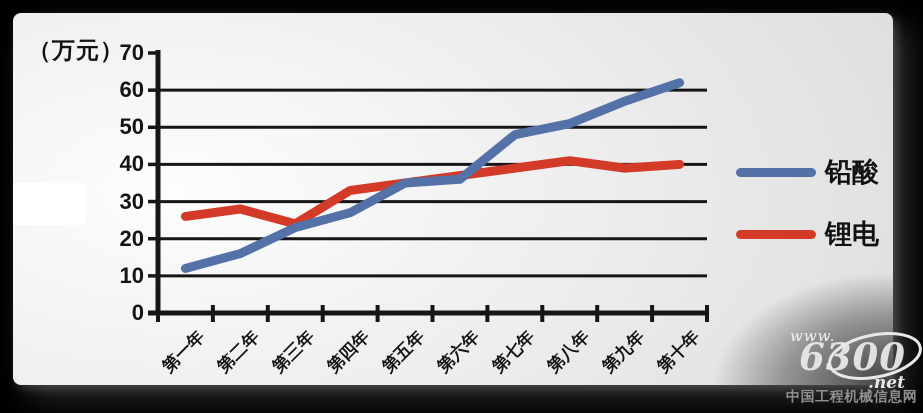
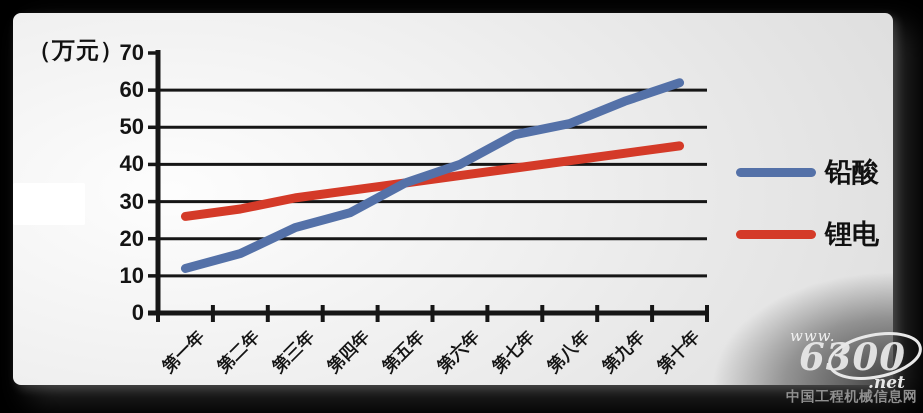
锂电/第三年: 24 -> 31
铅酸/第六年: 36 -> 40
锂电/第九年: 39 -> 43
锂电/第十年: 40 -> 45
